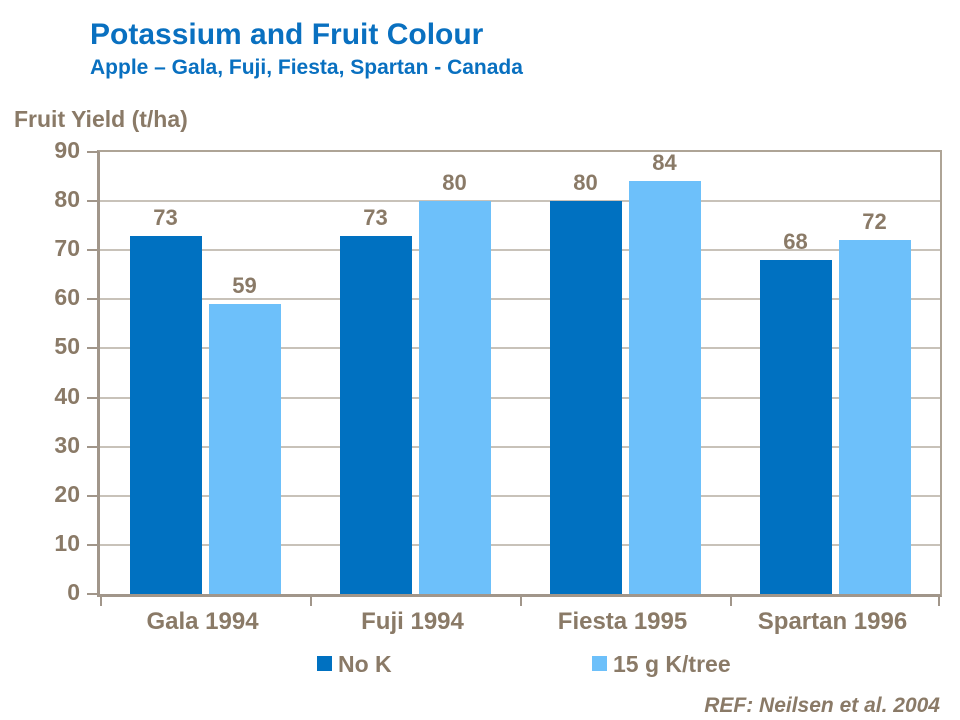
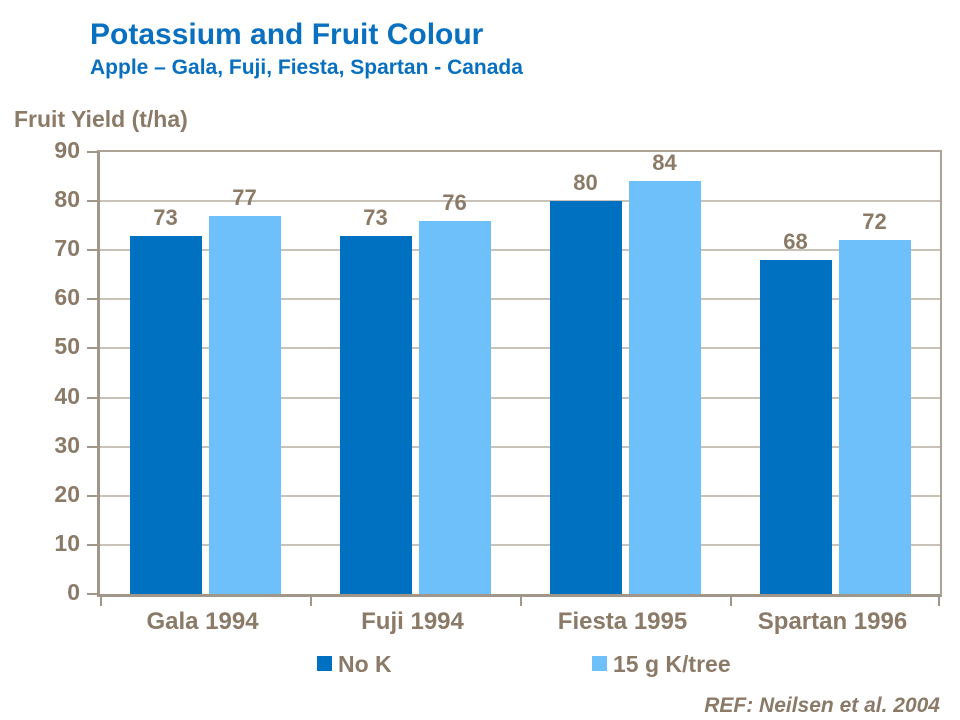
15 g K/tree/Gala 1994: 59 -> 77
15 g K/tree/Fuji 1994: 80 -> 76
